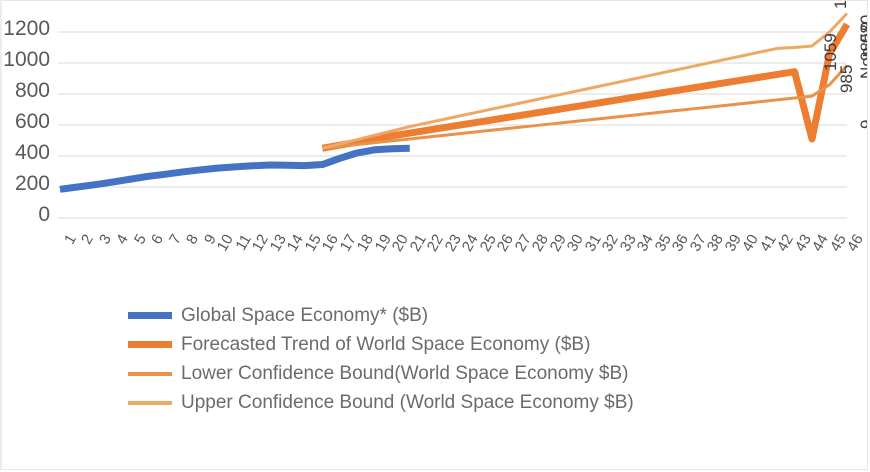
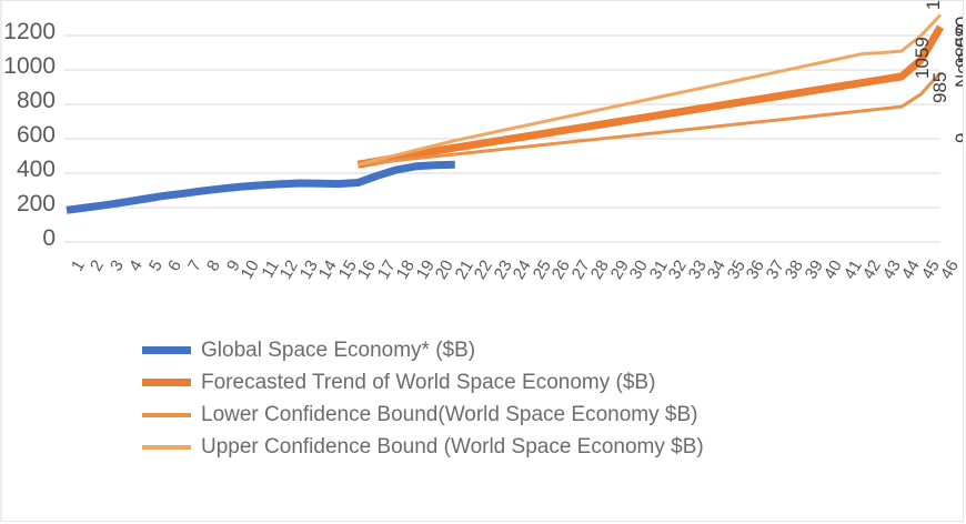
Forecasted Trend of World Space Economy ($B)/44: 510 -> 960
